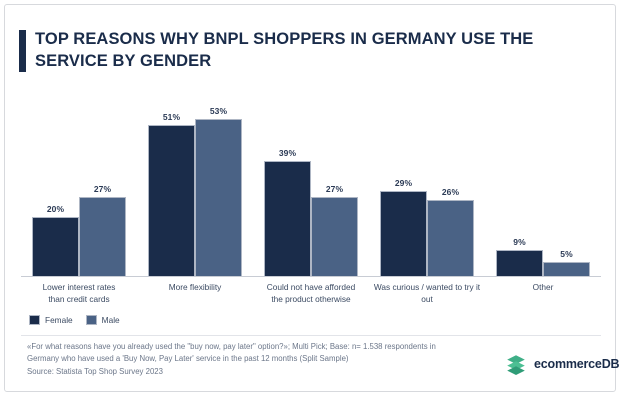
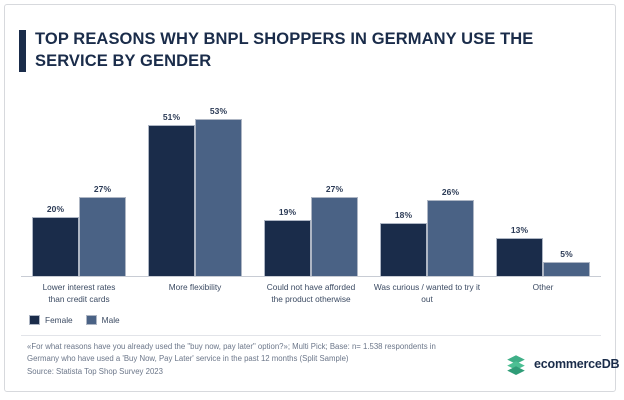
Female/Could not have afforded the product otherwise: 39% -> 19%
Female/Was curious / wanted to try it out: 29% -> 18%
Female/Other: 9% -> 13%
